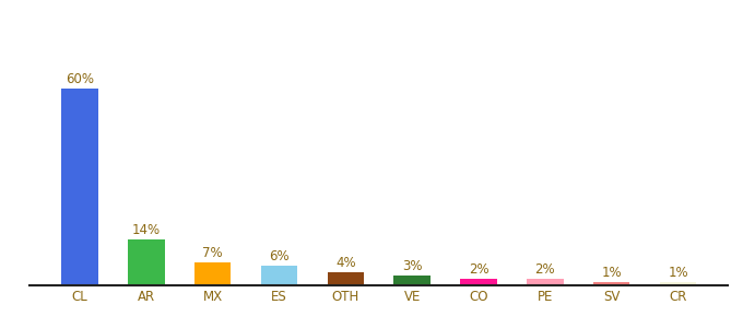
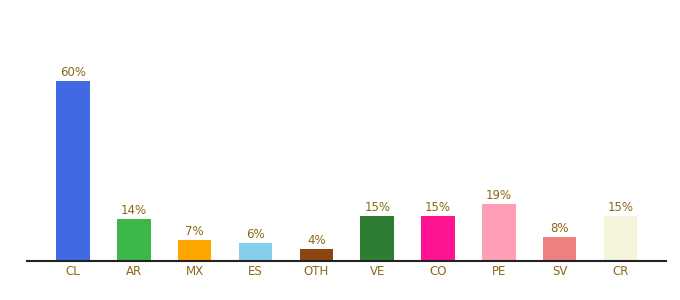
VE: 3% -> 15%
CO: 2% -> 15%
PE: 2% -> 19%
SV: 1% -> 8%
CR: 1% -> 15%
